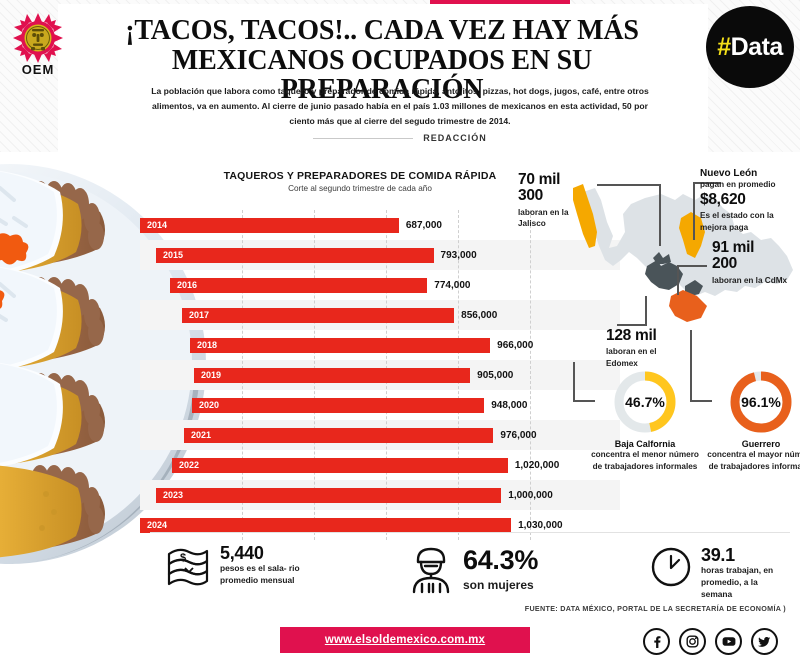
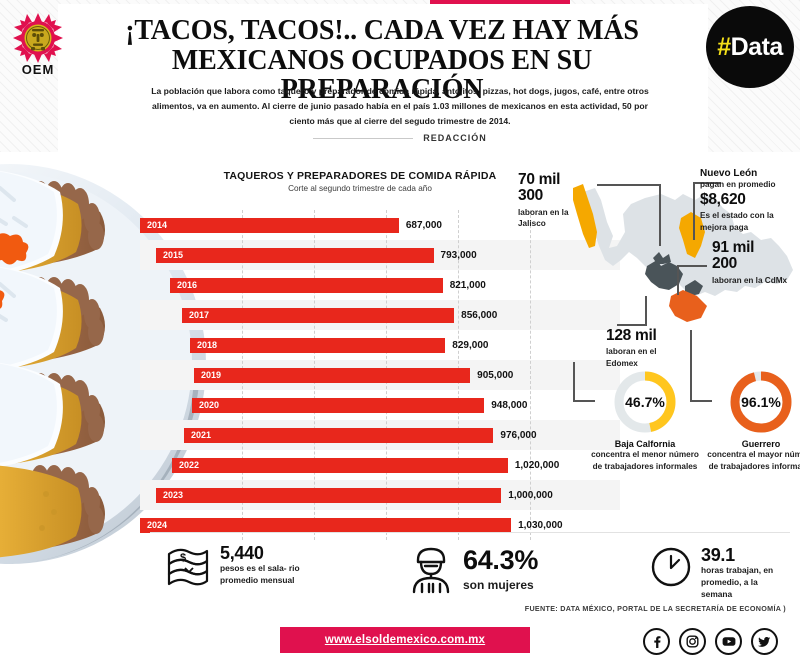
2016: 774,000 -> 821,000
2018: 966,000 -> 829,000
